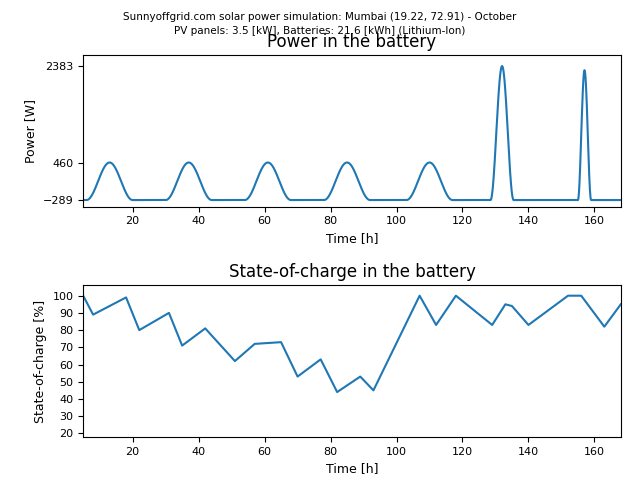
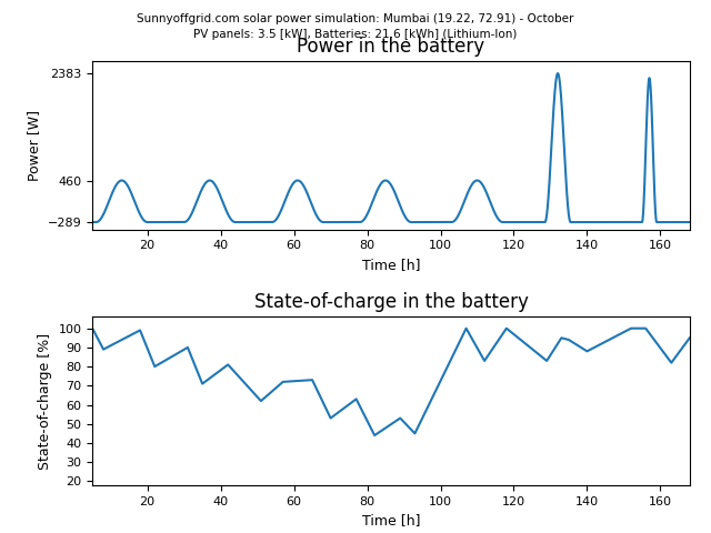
State-of-charge in the battery/140: 83 -> 88
